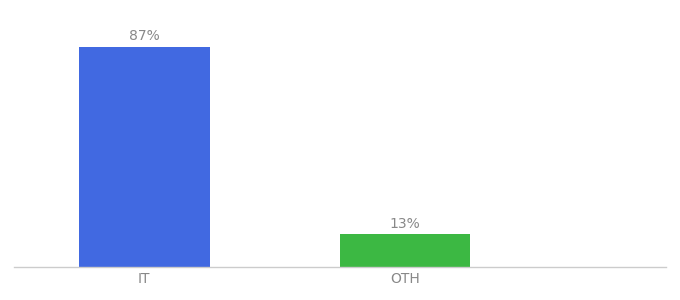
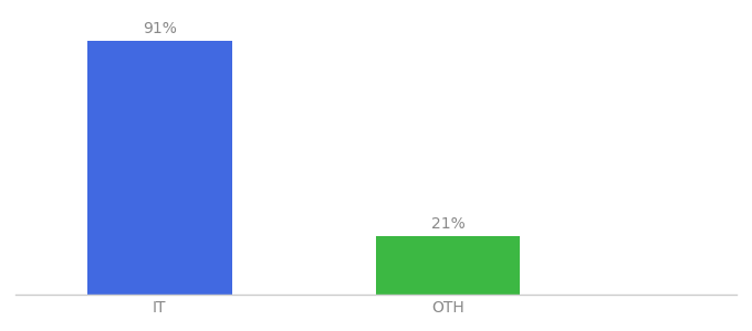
IT: 87% -> 91%
OTH: 13% -> 21%
